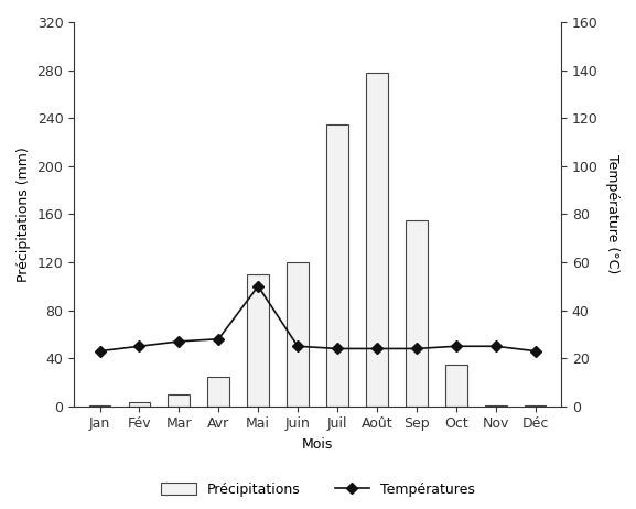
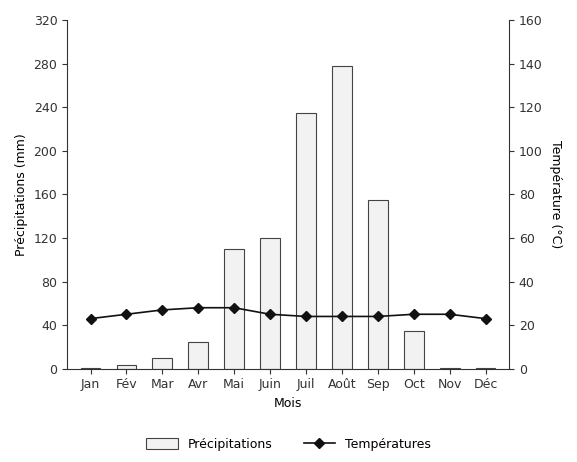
Températures/Mai: 50 -> 28
